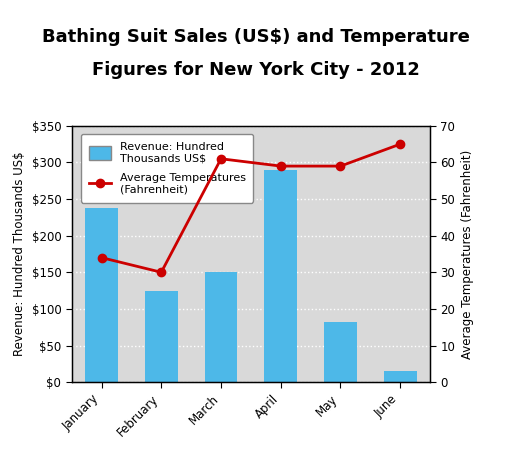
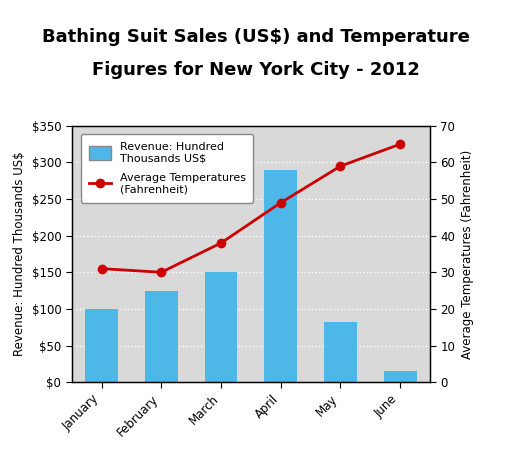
Revenue: Hundred Thousands US$/January: $238 -> $100
Average Temperatures (Fahrenheit)/January: 34 -> 31
Average Temperatures (Fahrenheit)/March: 61 -> 38
Average Temperatures (Fahrenheit)/April: 59 -> 49
